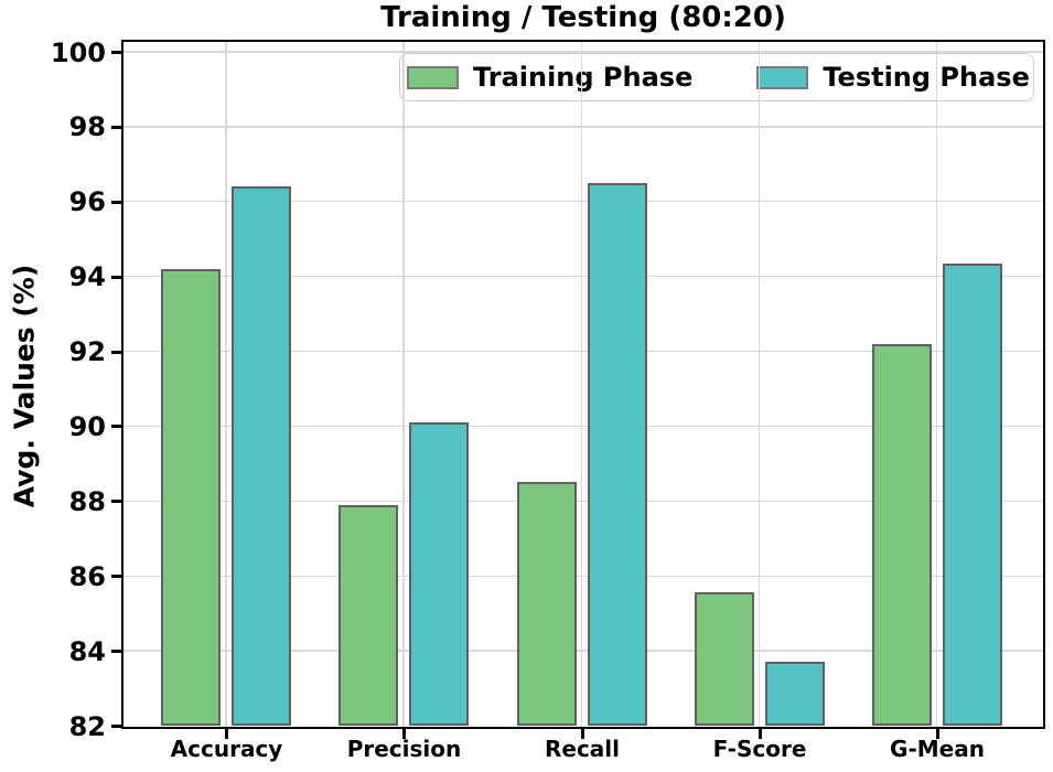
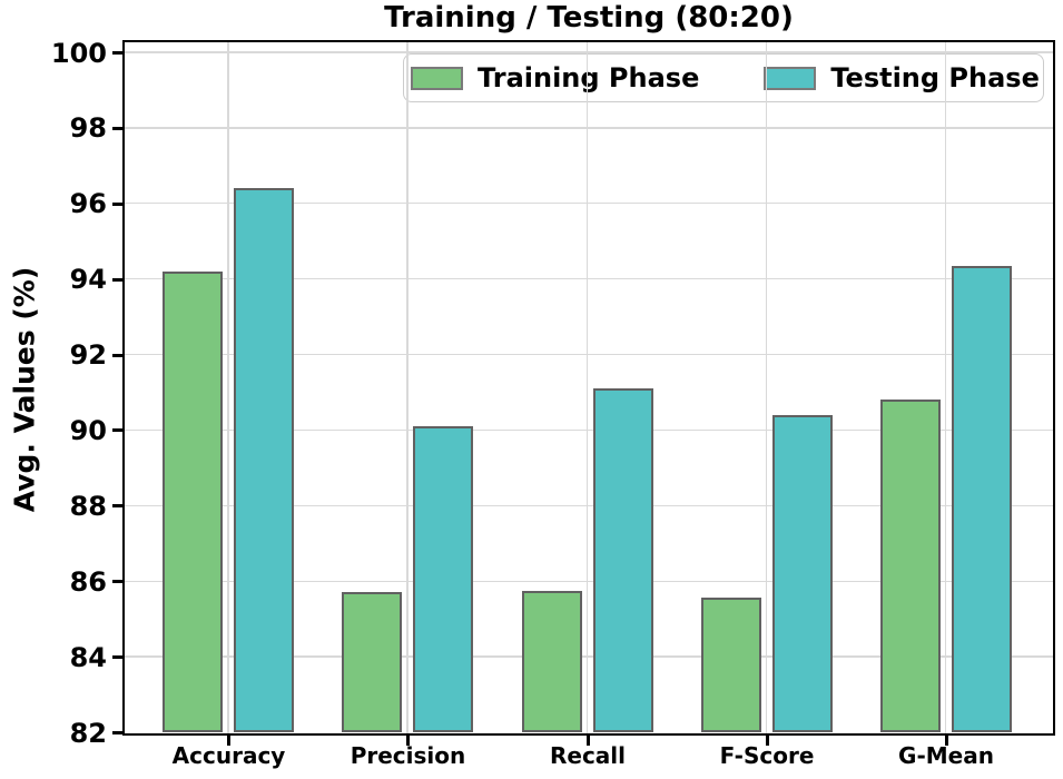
Training Phase/Precision: 87.9 -> 85.7
Training Phase/Recall: 88.5 -> 85.8
Testing Phase/Recall: 96.5 -> 91.1
Testing Phase/F-Score: 83.7 -> 90.4
Training Phase/G-Mean: 92.2 -> 90.8
